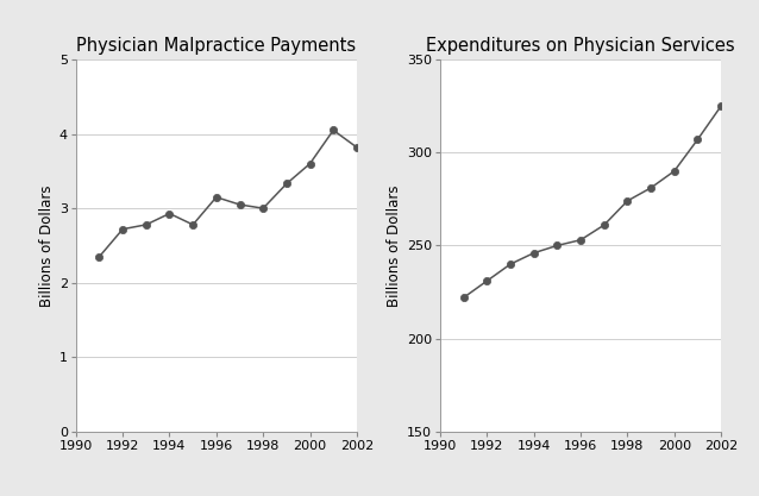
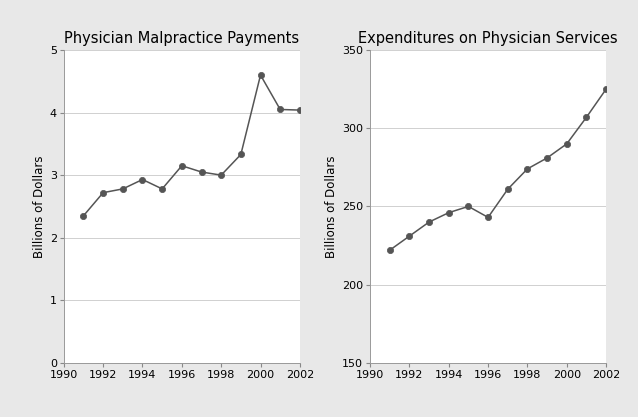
Physician Malpractice Payments/2000: 3.60 -> 4.60
Physician Malpractice Payments/2002: 3.82 -> 4.04
Expenditures on Physician Services/1996: 253 -> 243
